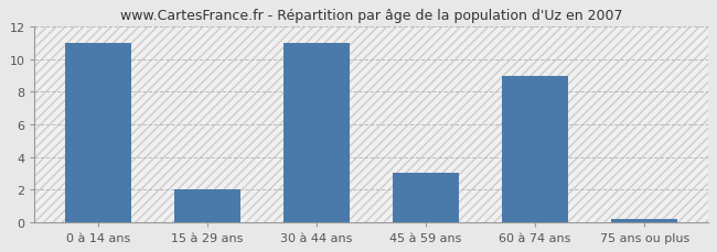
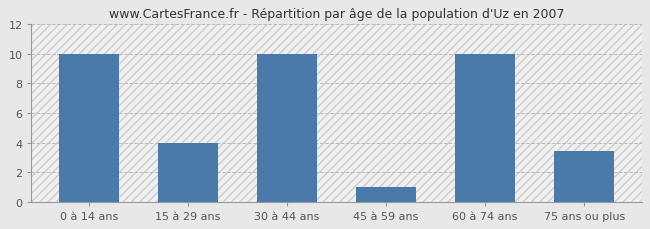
0 à 14 ans: 11.0 -> 10.0
15 à 29 ans: 2.0 -> 4.0
30 à 44 ans: 11.0 -> 10.0
45 à 59 ans: 3.0 -> 1.0
60 à 74 ans: 9.0 -> 10.0
75 ans ou plus: 0.2 -> 3.4
